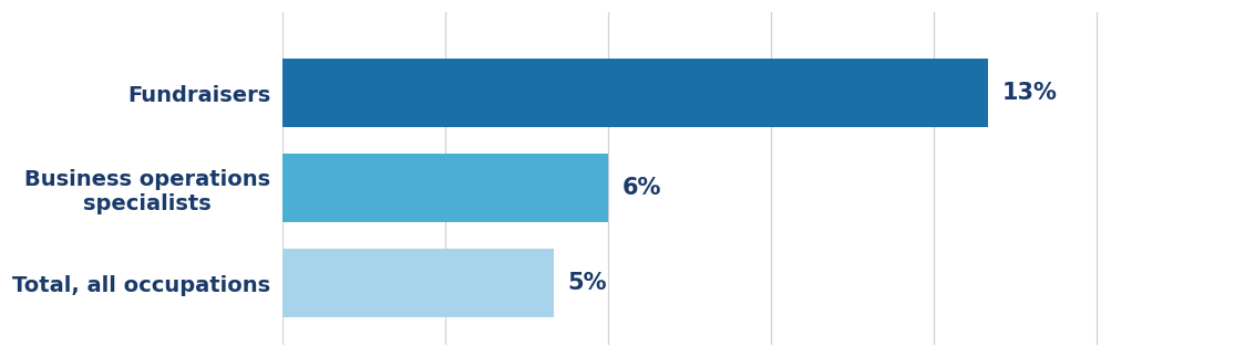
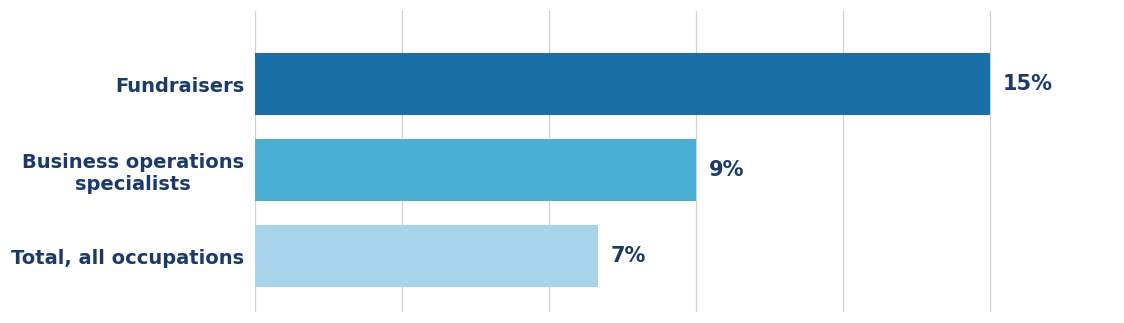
Fundraisers: 13% -> 15%
Business operations specialists: 6% -> 9%
Total, all occupations: 5% -> 7%
